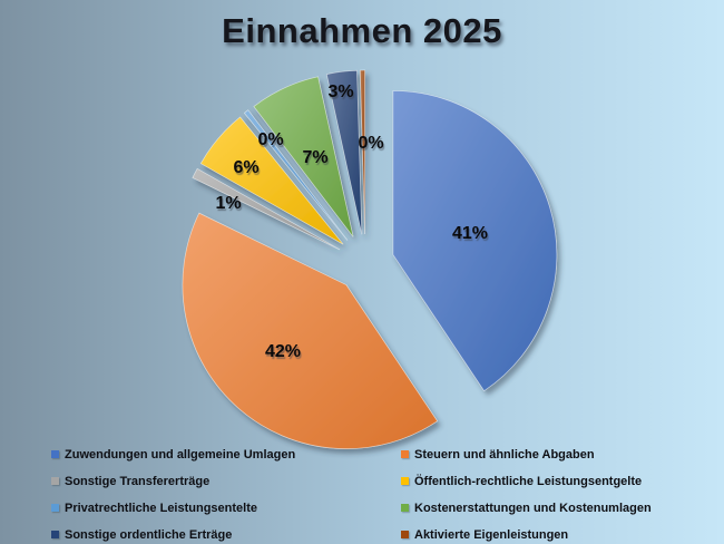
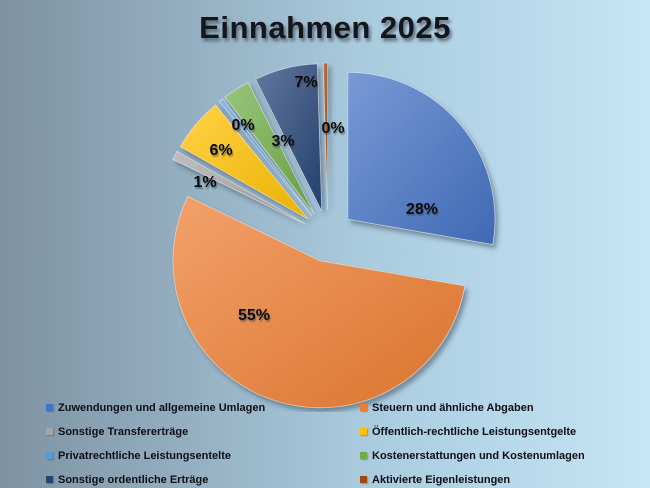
Zuwendungen und allgemeine Umlagen: 41% -> 28%
Steuern und ähnliche Abgaben: 42% -> 55%
Kostenerstattungen und Kostenumlagen: 7% -> 3%
Sonstige ordentliche Erträge: 3% -> 7%
